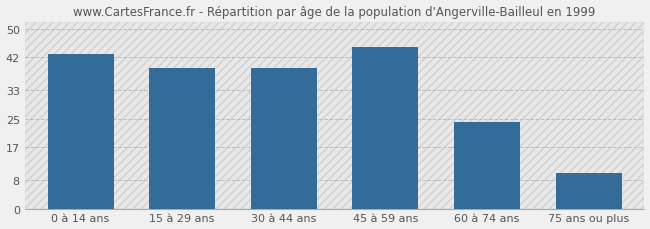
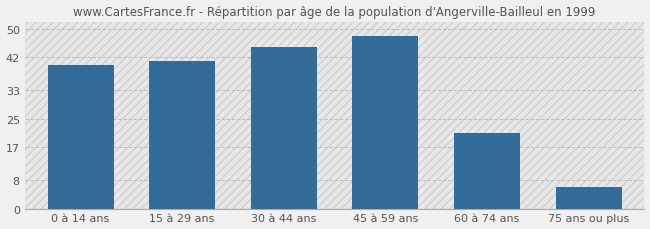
0 à 14 ans: 43 -> 40
15 à 29 ans: 39 -> 41
30 à 44 ans: 39 -> 45
45 à 59 ans: 45 -> 48
60 à 74 ans: 24 -> 21
75 ans ou plus: 10 -> 6
